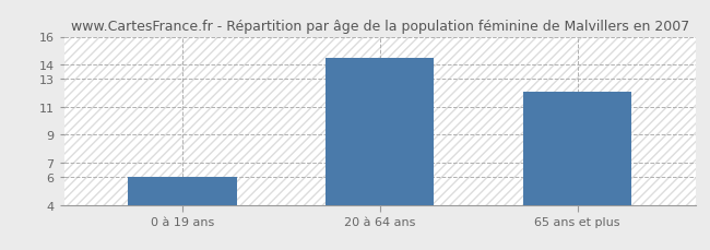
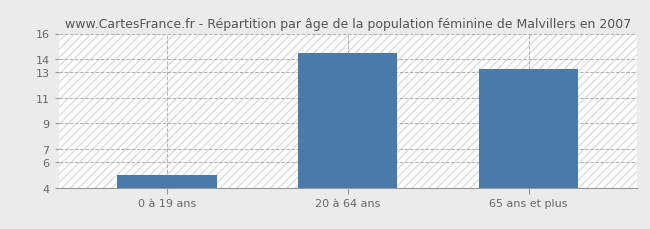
0 à 19 ans: 6.0 -> 5.0
65 ans et plus: 12.1 -> 13.2
